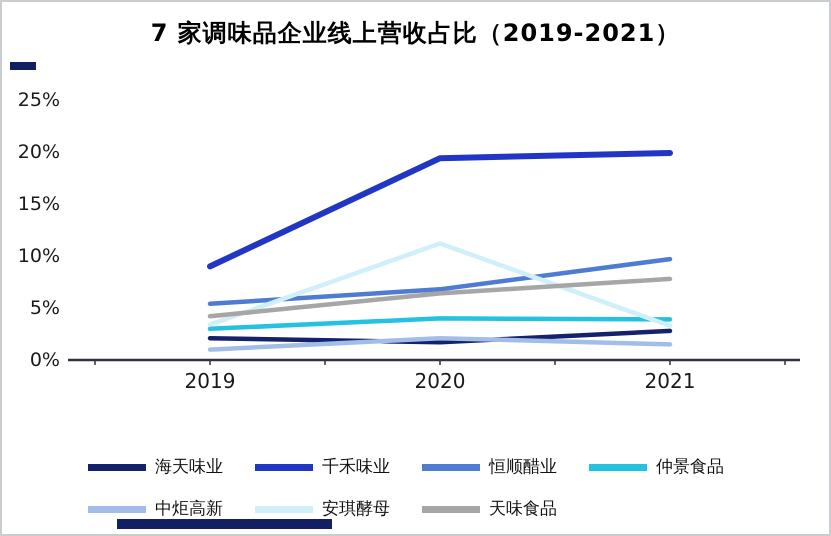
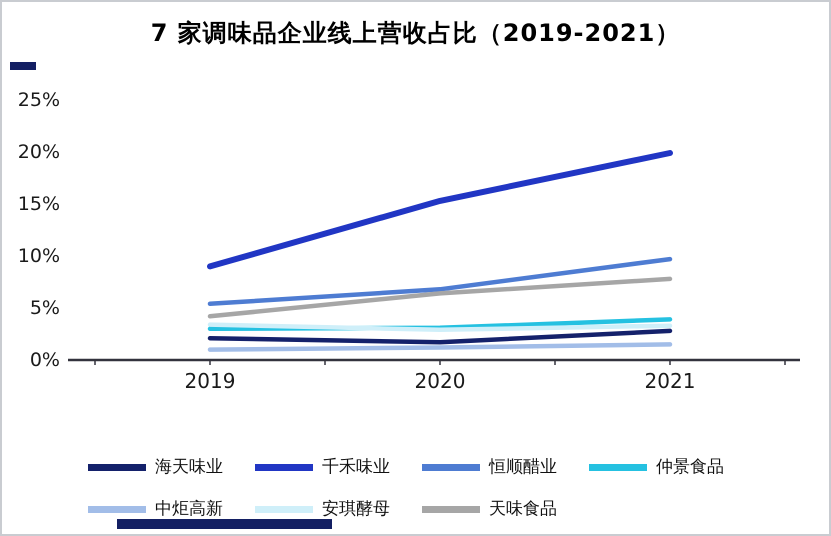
千禾味业/2020: 19.4% -> 15.3%
仲景食品/2020: 4.0% -> 3.1%
中炬高新/2020: 2.1% -> 1.2%
安琪酵母/2020: 11.2% -> 2.9%
